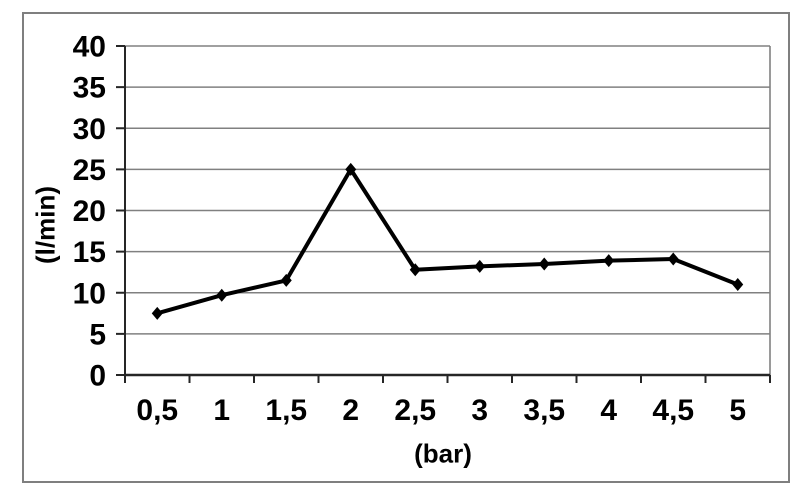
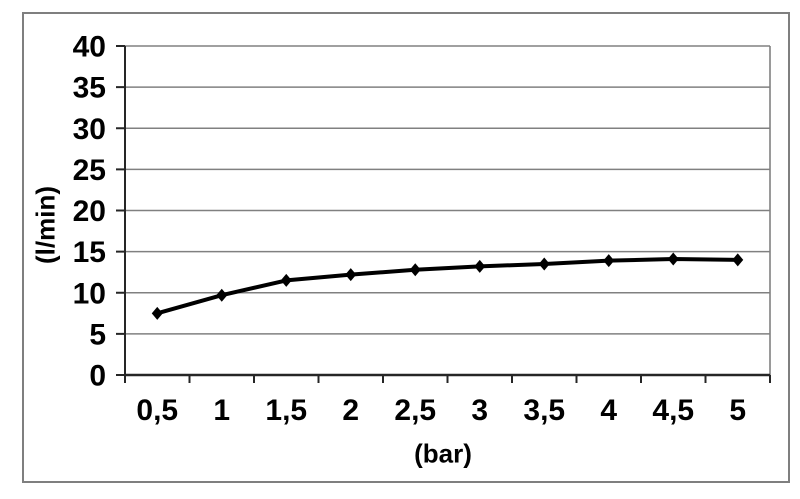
2: 25 -> 12
5: 11 -> 14
